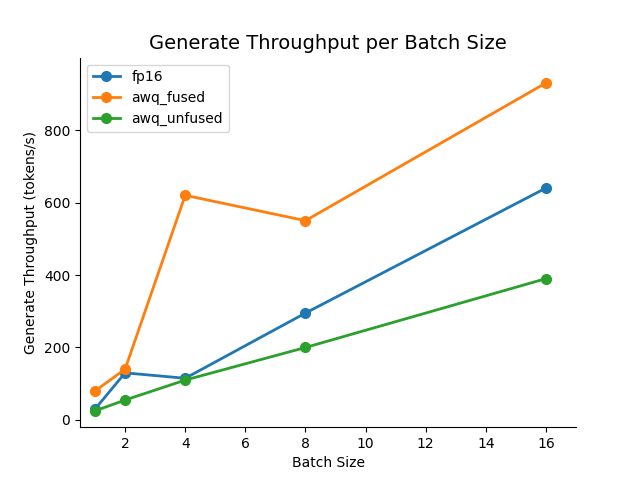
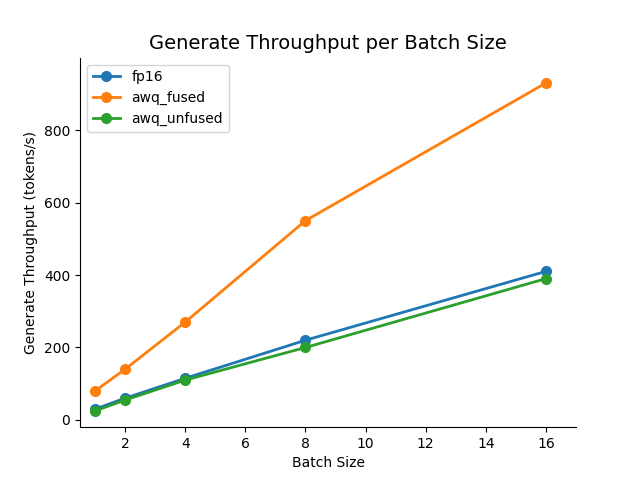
fp16/2: 130 -> 60
awq_fused/4: 620 -> 270
fp16/8: 295 -> 220
fp16/16: 640 -> 410
